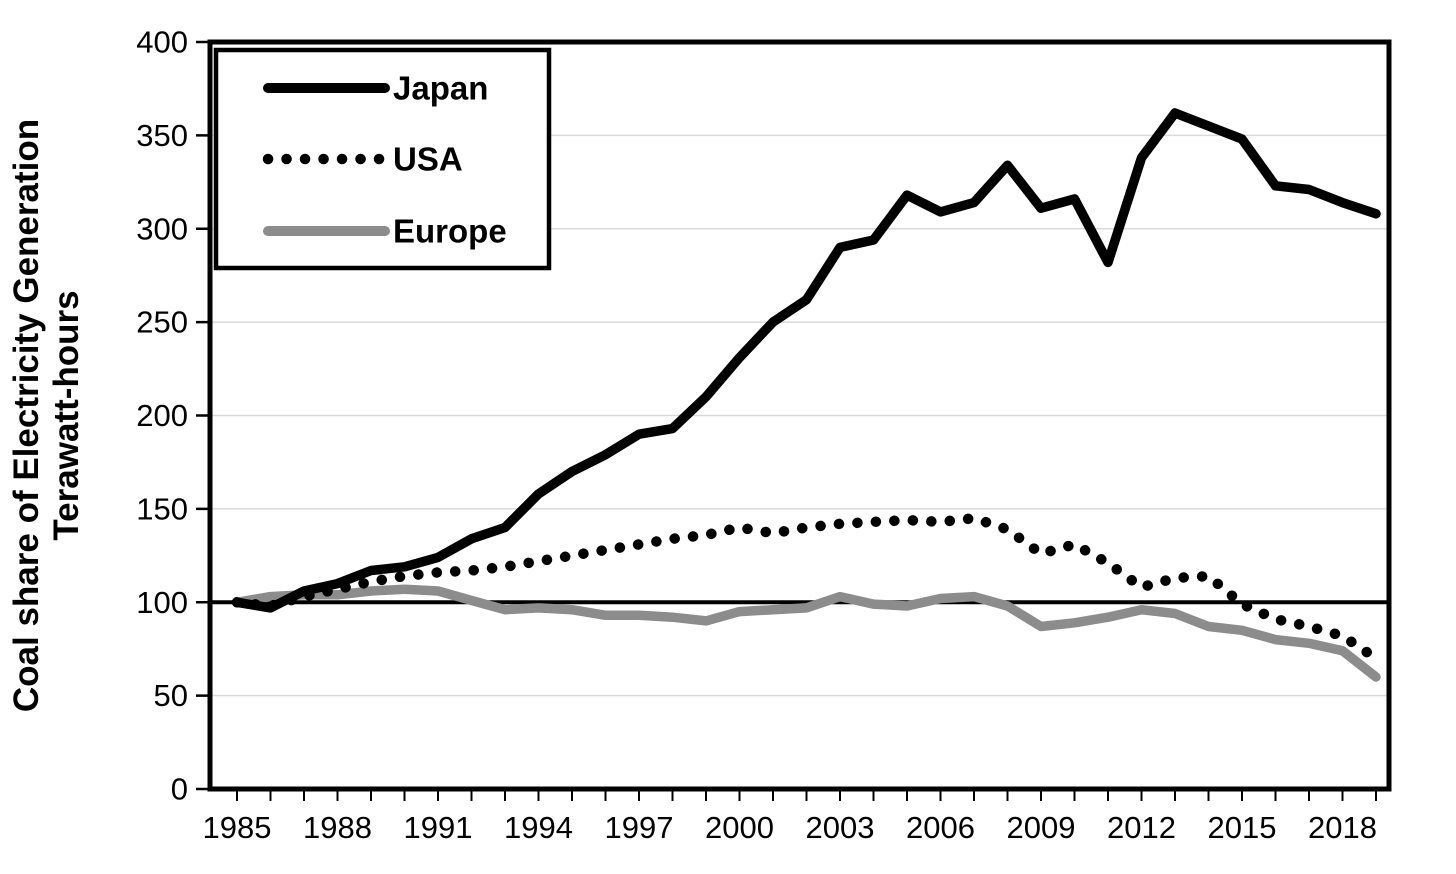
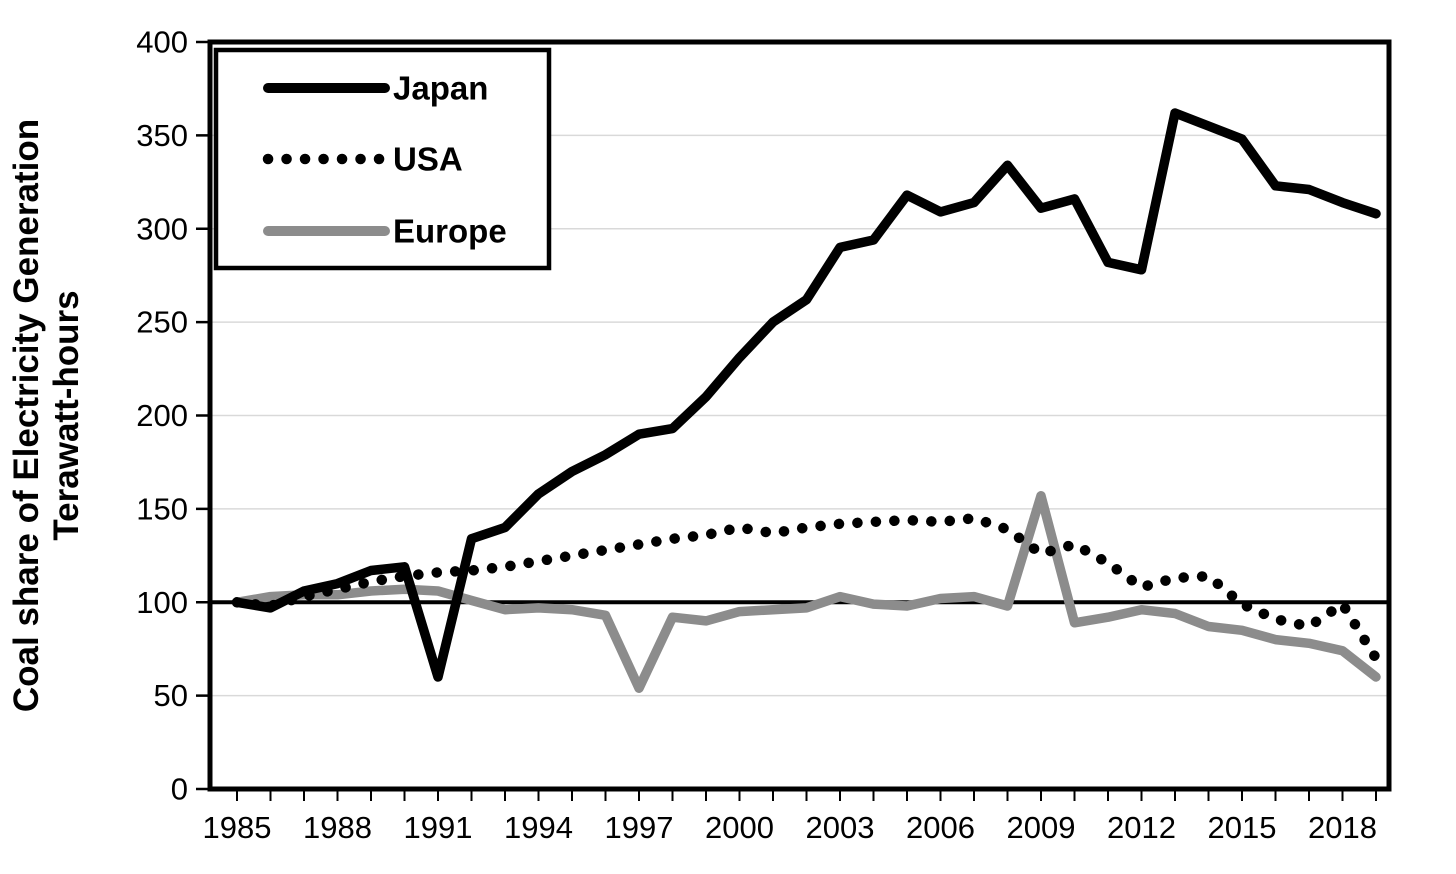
Japan/1991: 124 -> 60
Europe/1997: 93 -> 54
Europe/2009: 87 -> 157
Japan/2012: 338 -> 278
USA/2018: 82 -> 99
